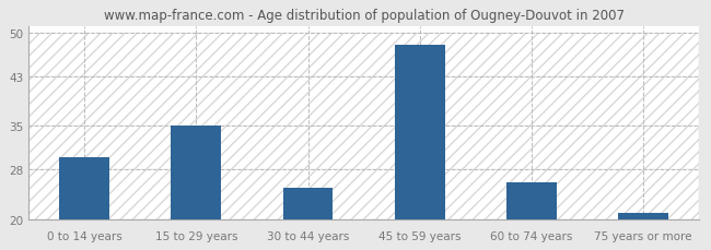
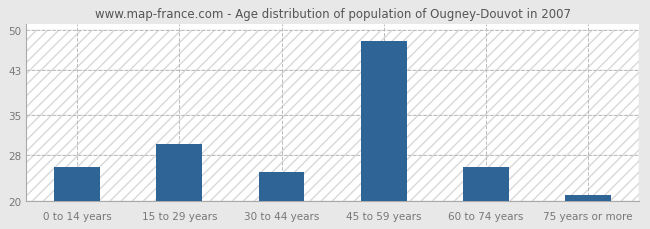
0 to 14 years: 30 -> 26
15 to 29 years: 35 -> 30
